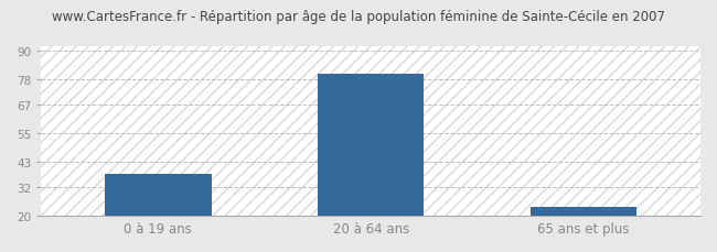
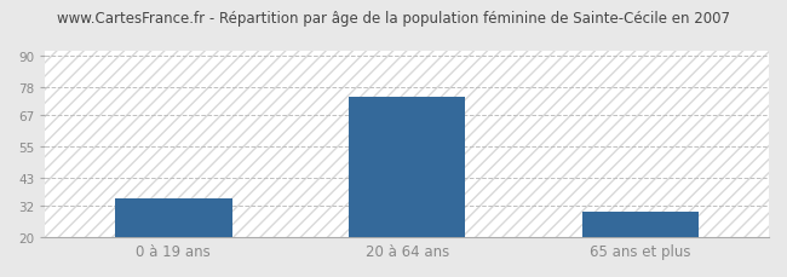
0 à 19 ans: 38 -> 35
20 à 64 ans: 80 -> 74
65 ans et plus: 24 -> 30
